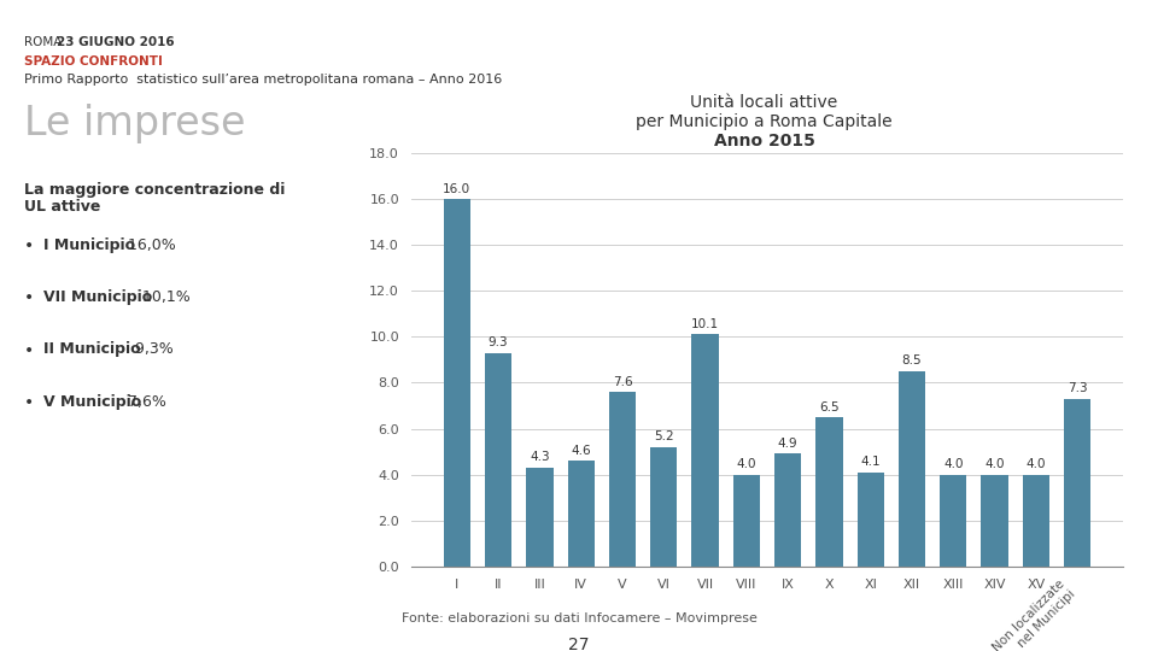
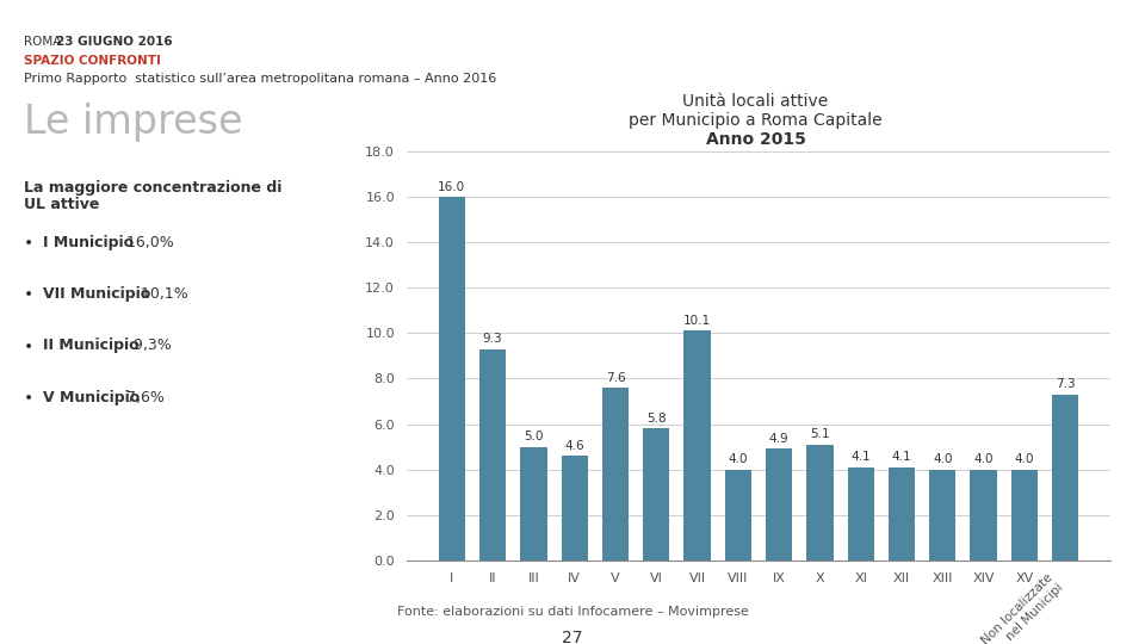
III: 4.3 -> 5.0
VI: 5.2 -> 5.8
X: 6.5 -> 5.1
XII: 8.5 -> 4.1
